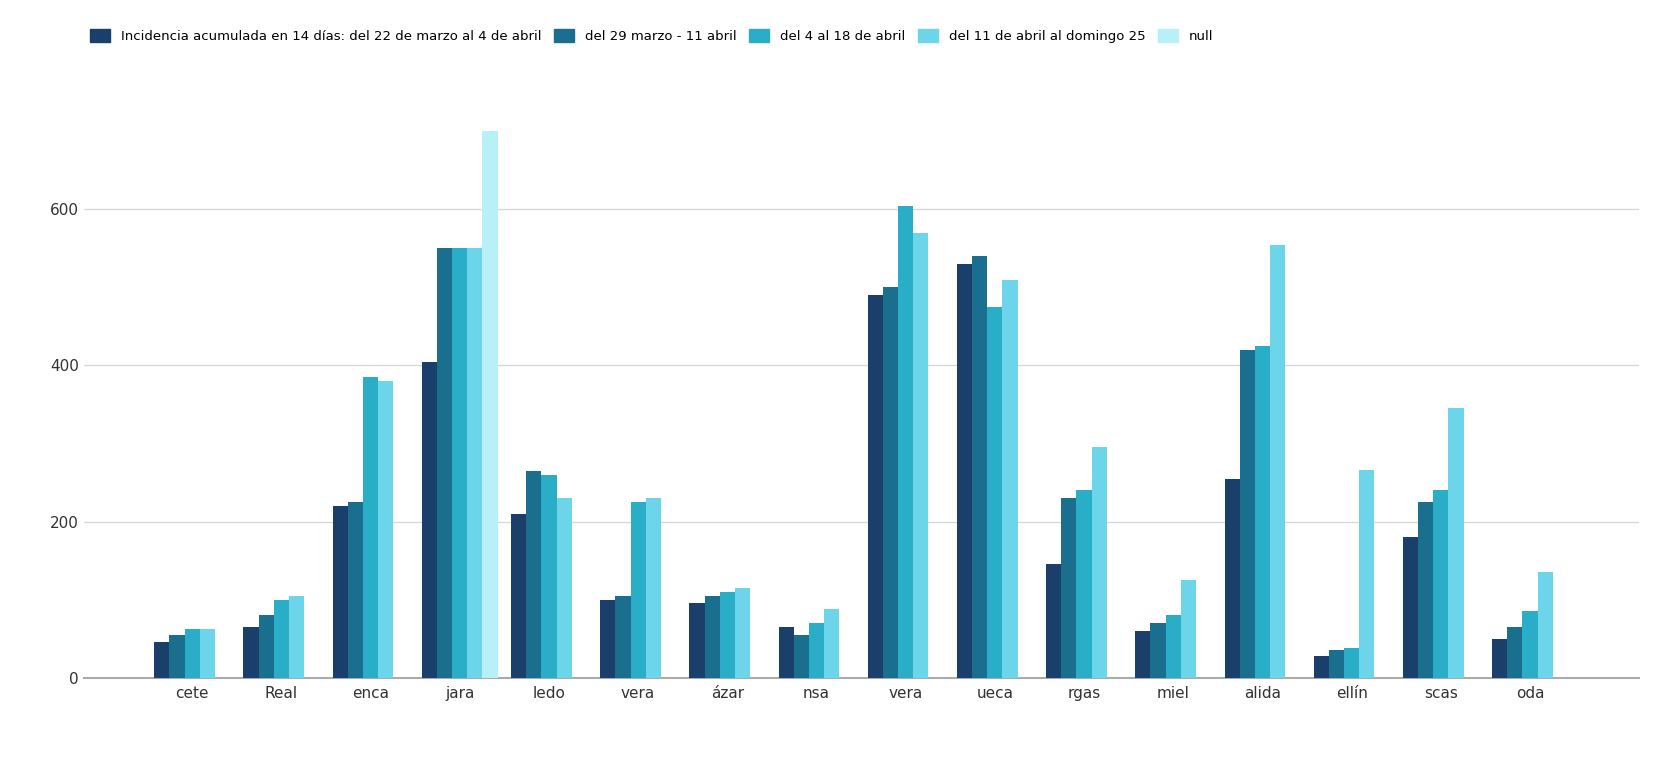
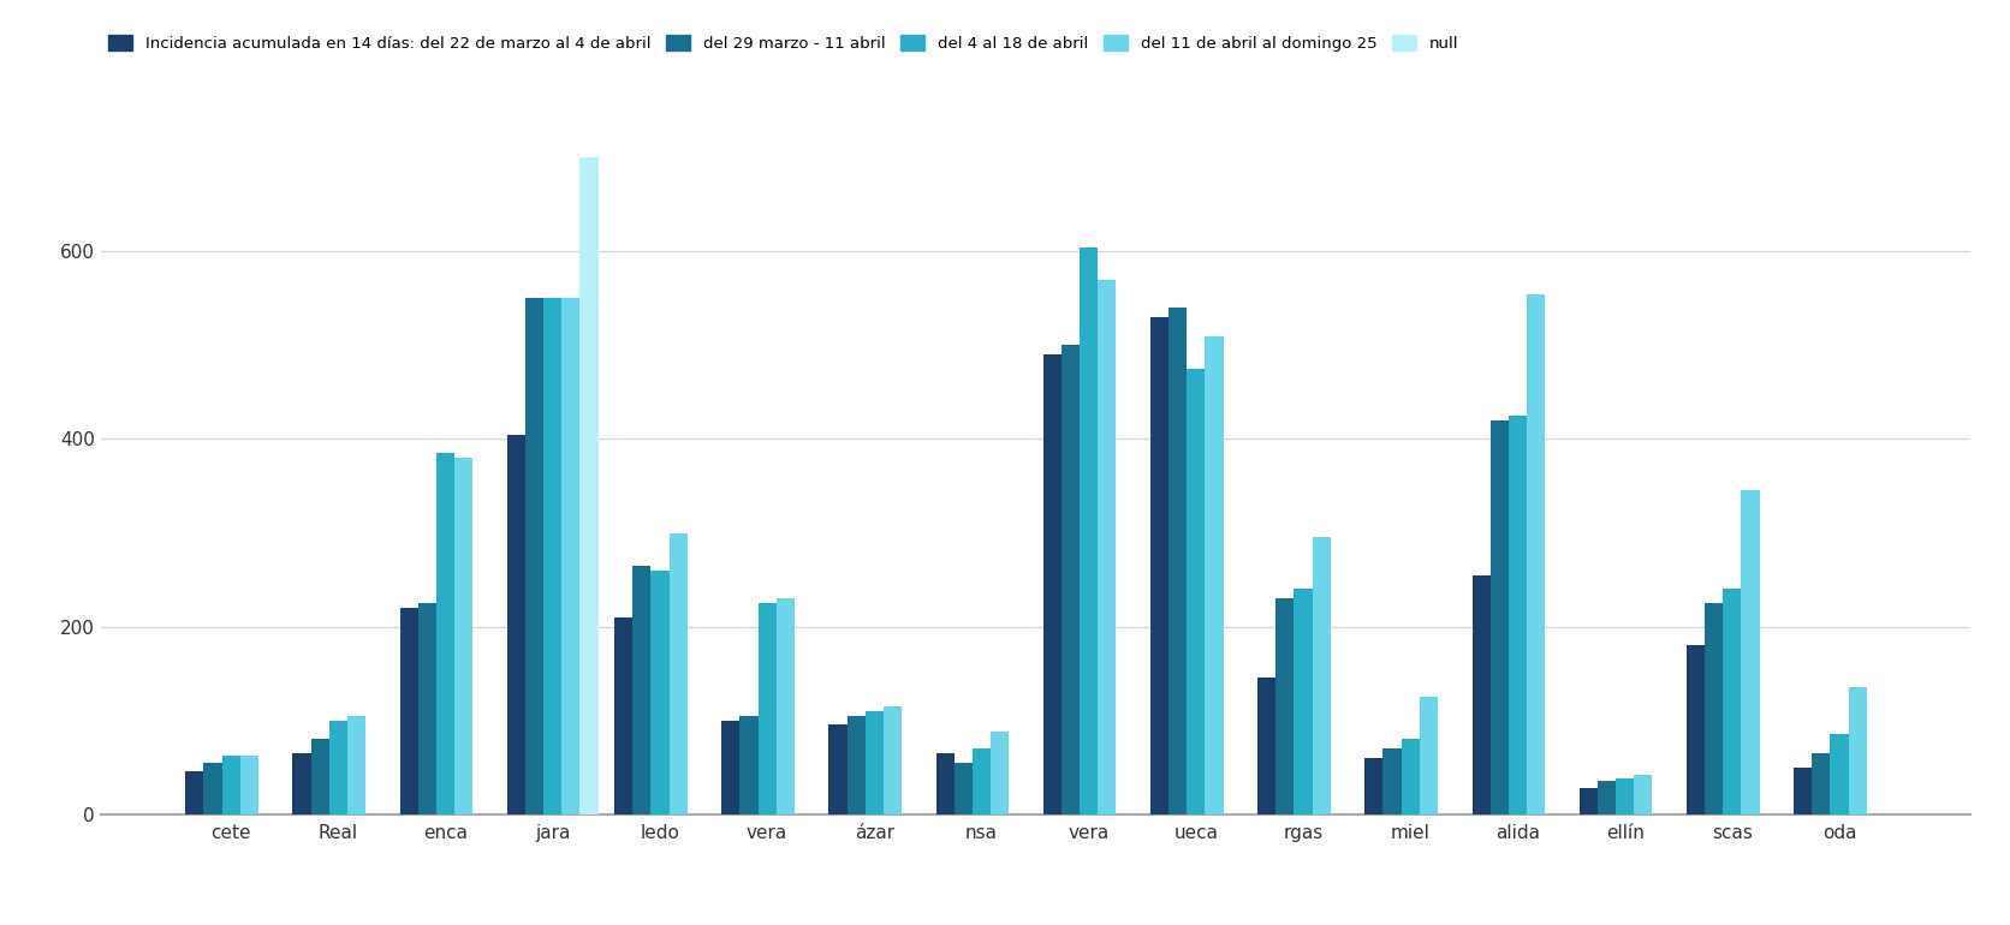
del 11 de abril al domingo 25/ledo: 230 -> 300
del 11 de abril al domingo 25/ellín: 266 -> 42
